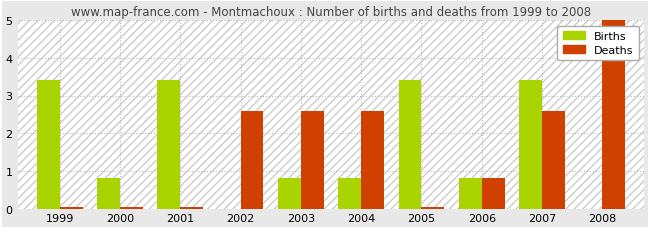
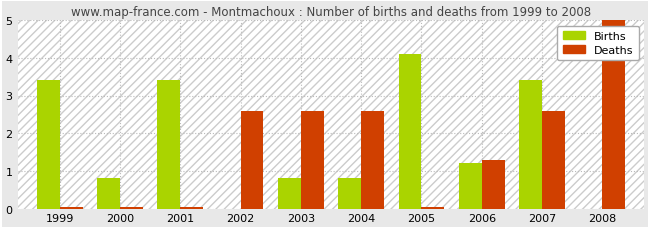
Births/2005: 3.4 -> 4.1
Births/2006: 0.8 -> 1.2
Deaths/2006: 0.80 -> 1.30
